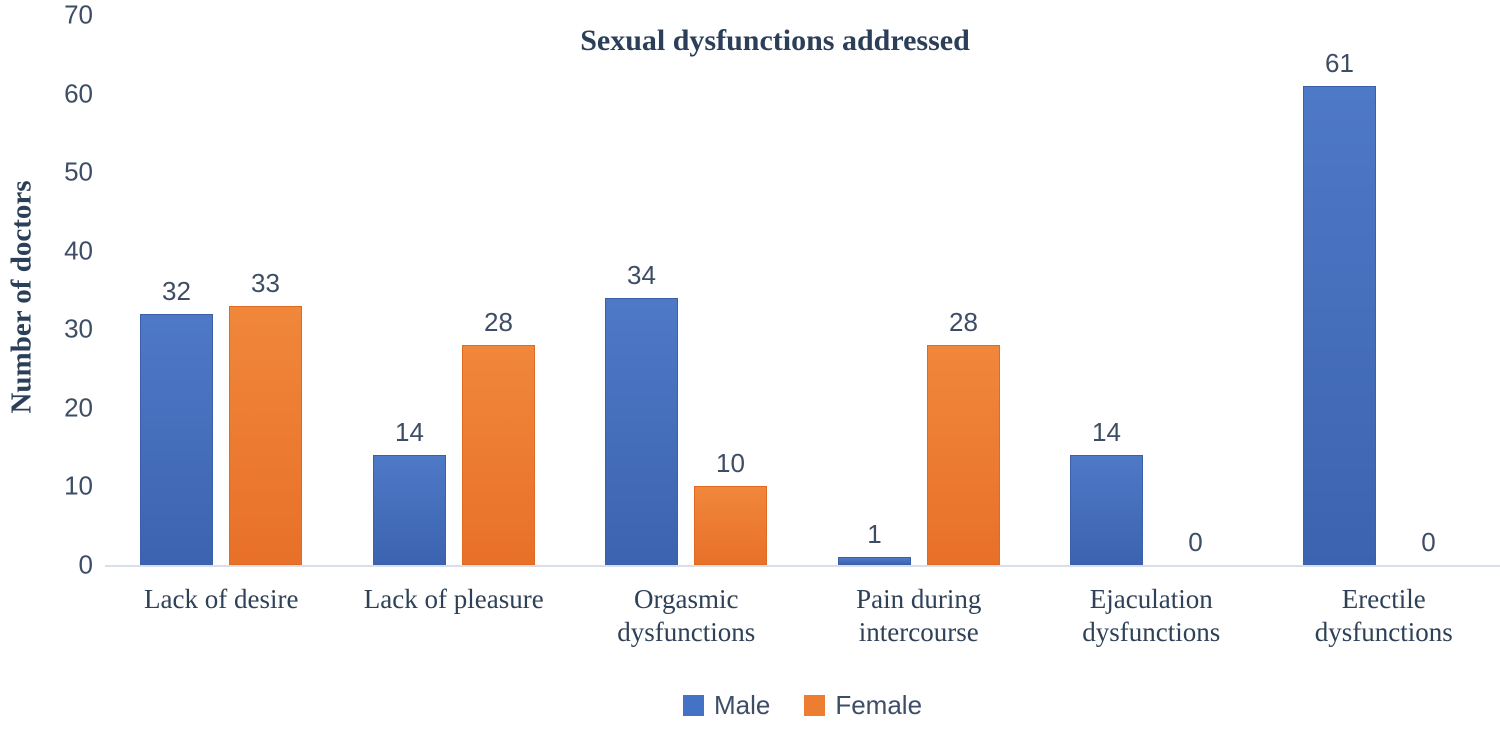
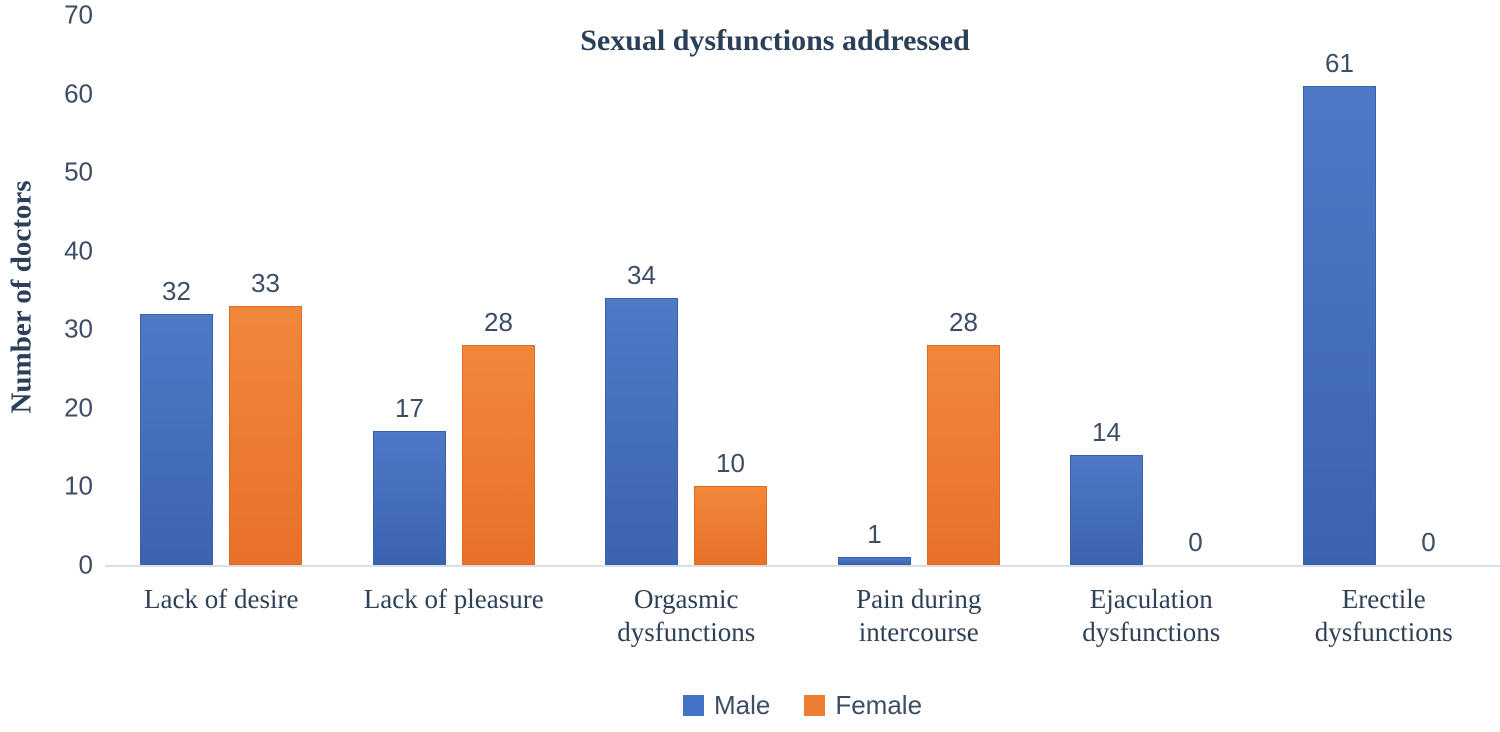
Male/Lack of pleasure: 14 -> 17
